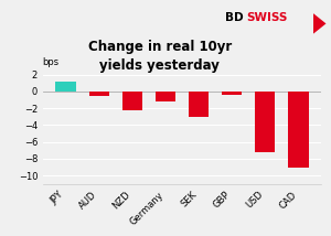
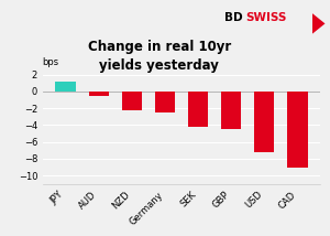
Germany: -1.2 -> -2.5
SEK: -3.0 -> -4.2
GBP: -0.4 -> -4.5
